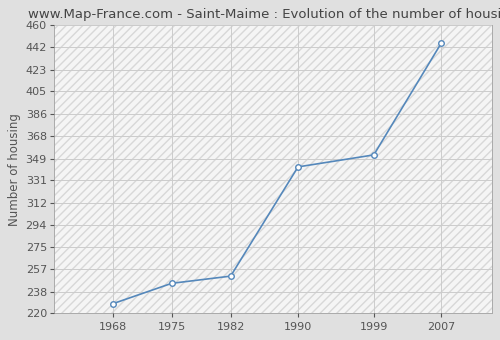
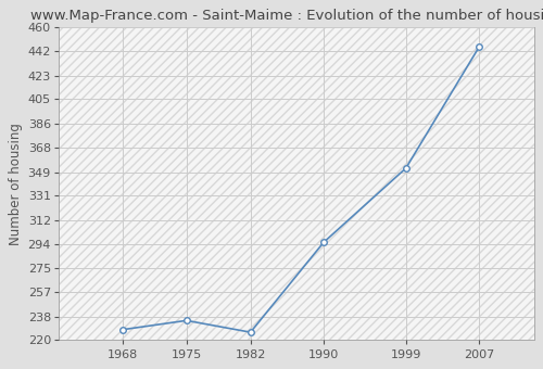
1975: 245 -> 235
1982: 251 -> 226
1990: 342 -> 295
